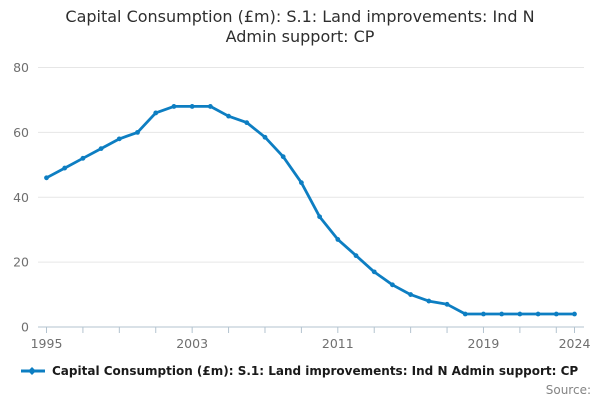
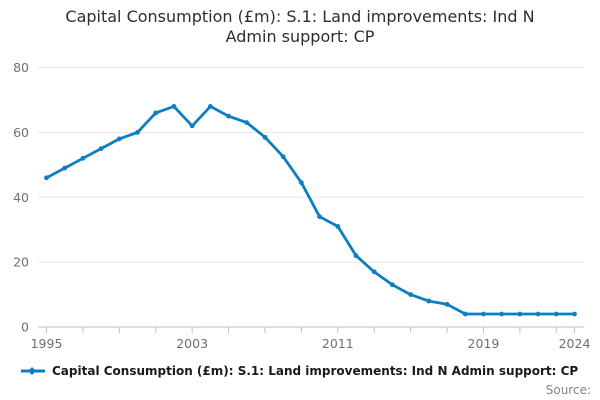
2003: 68 -> 62
2011: 27 -> 31
